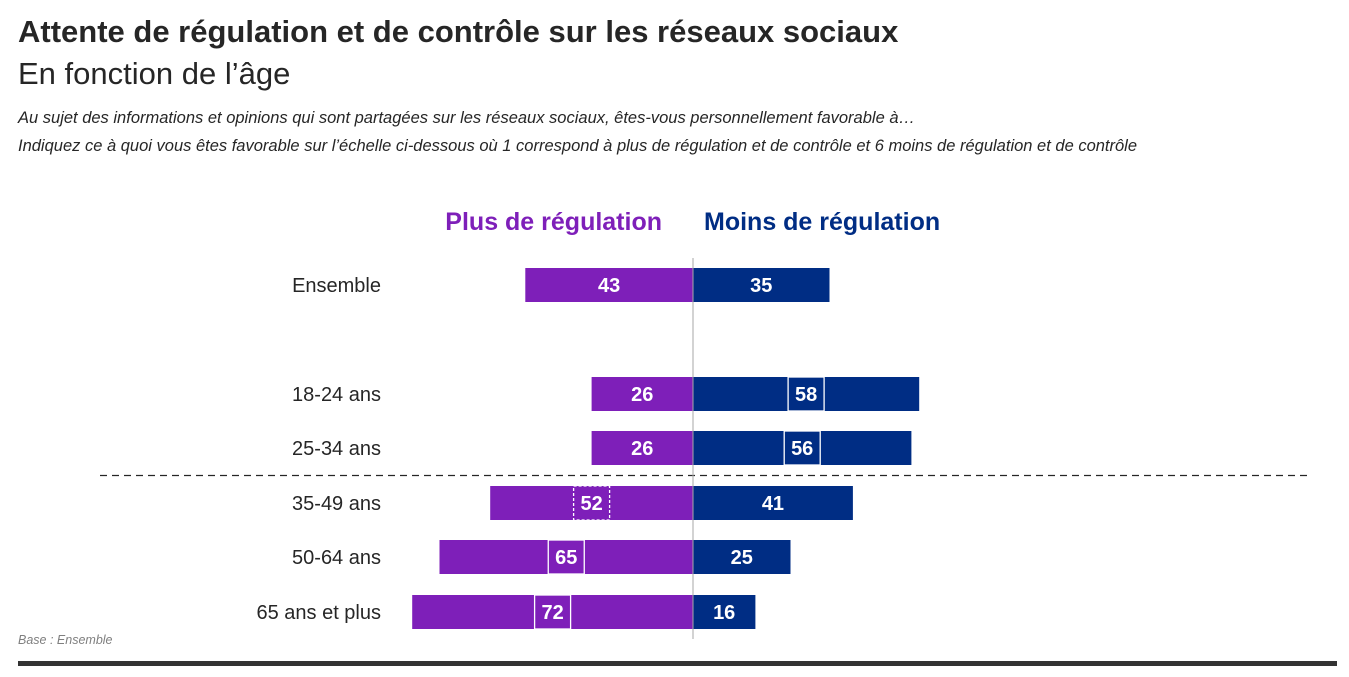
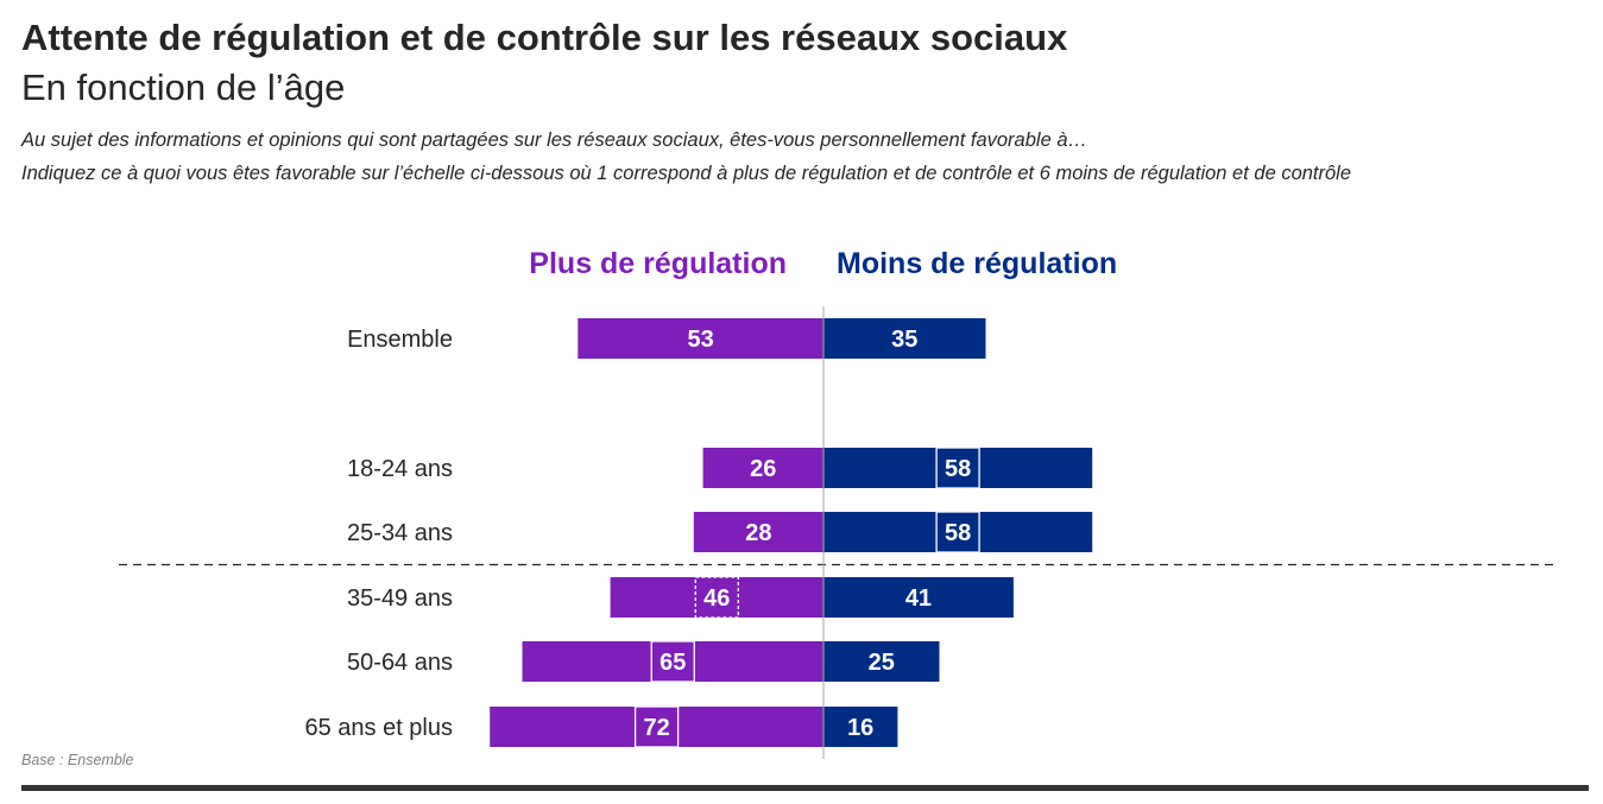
Plus de régulation/Ensemble: 43 -> 53
Plus de régulation/25-34 ans: 26 -> 28
Moins de régulation/25-34 ans: 56 -> 58
Plus de régulation/35-49 ans: 52 -> 46
